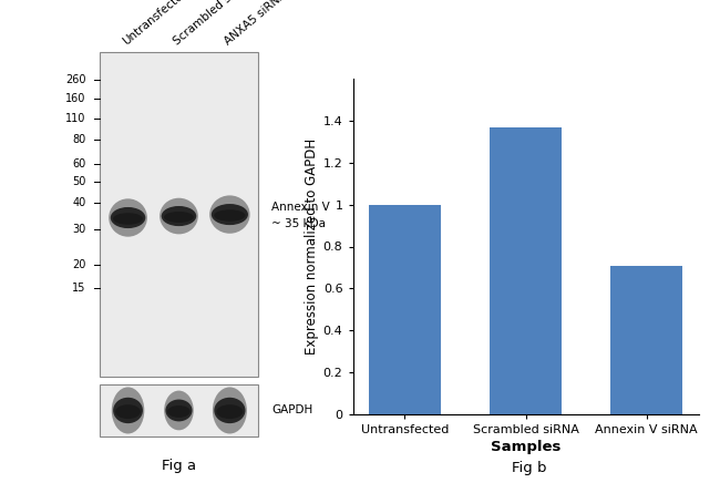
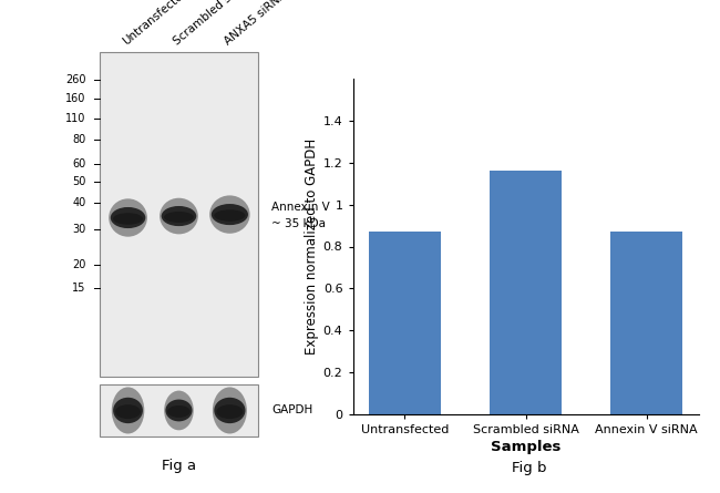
Untransfected: 1.00 -> 0.87
Scrambled siRNA: 1.37 -> 1.16
Annexin V siRNA: 0.71 -> 0.87
